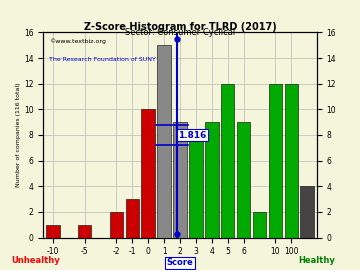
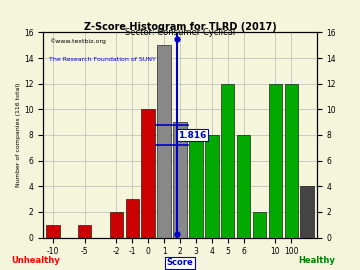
4: 9 -> 8
6: 9 -> 8
